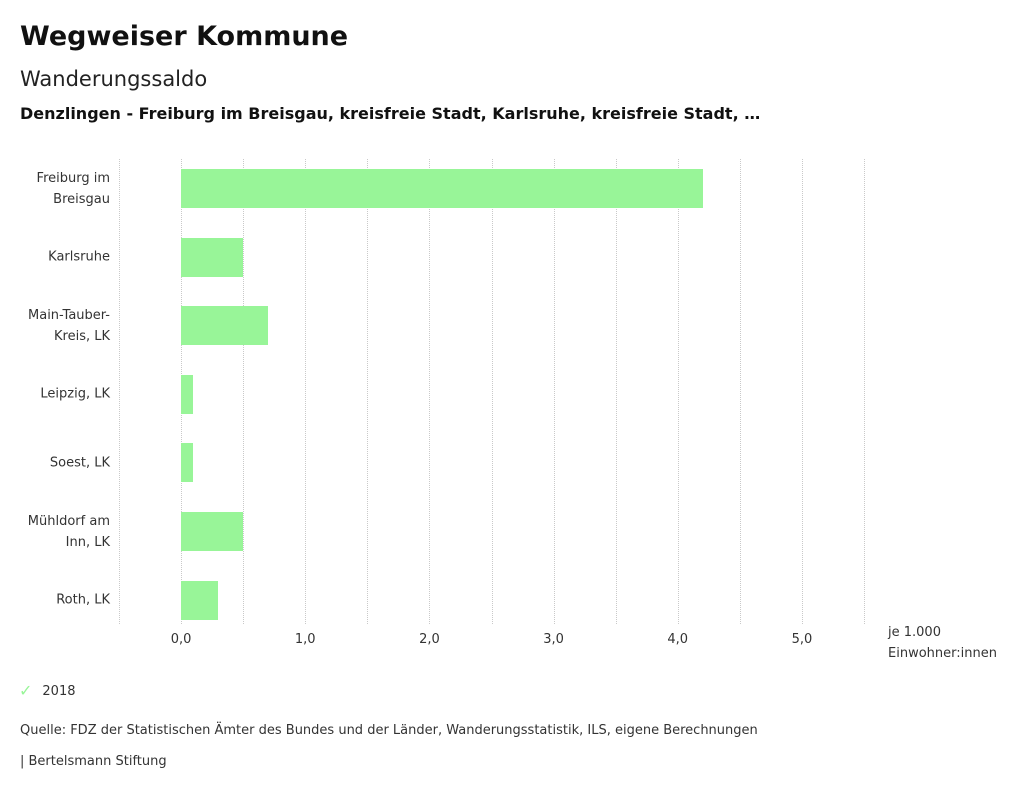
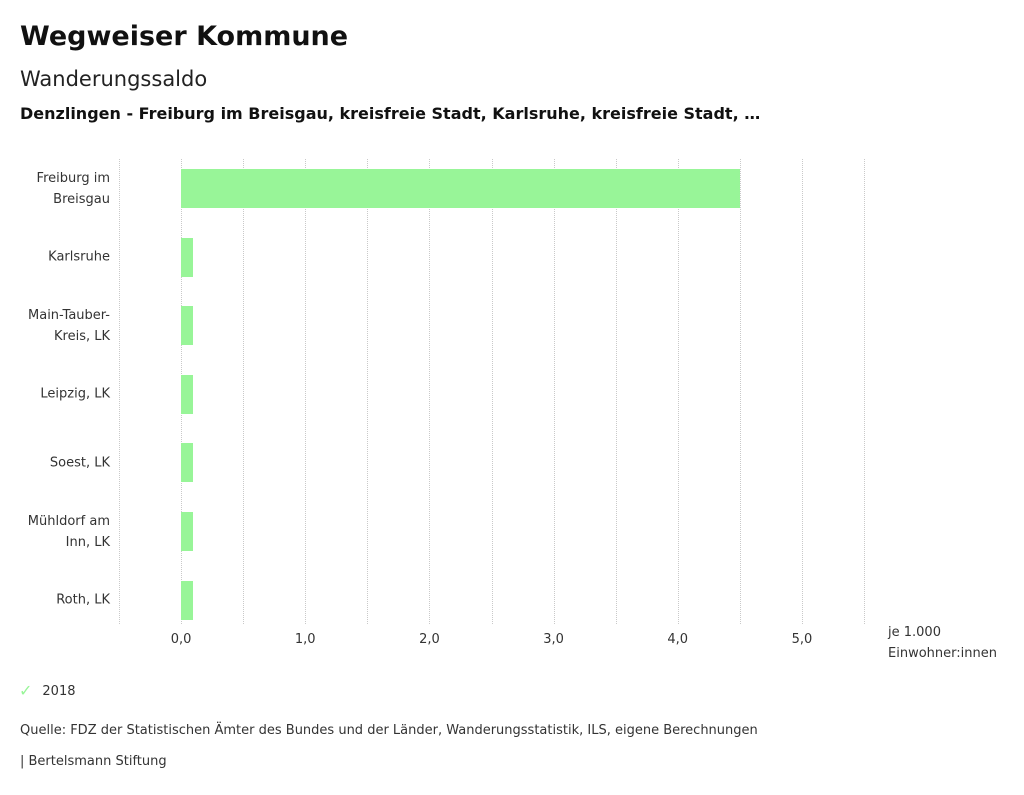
Freiburg im Breisgau: 4,2 -> 4,5
Karlsruhe: 0,5 -> 0,1
Main-Tauber-Kreis, LK: 0,7 -> 0,1
Mühldorf am Inn, LK: 0,5 -> 0,1
Roth, LK: 0,3 -> 0,1
